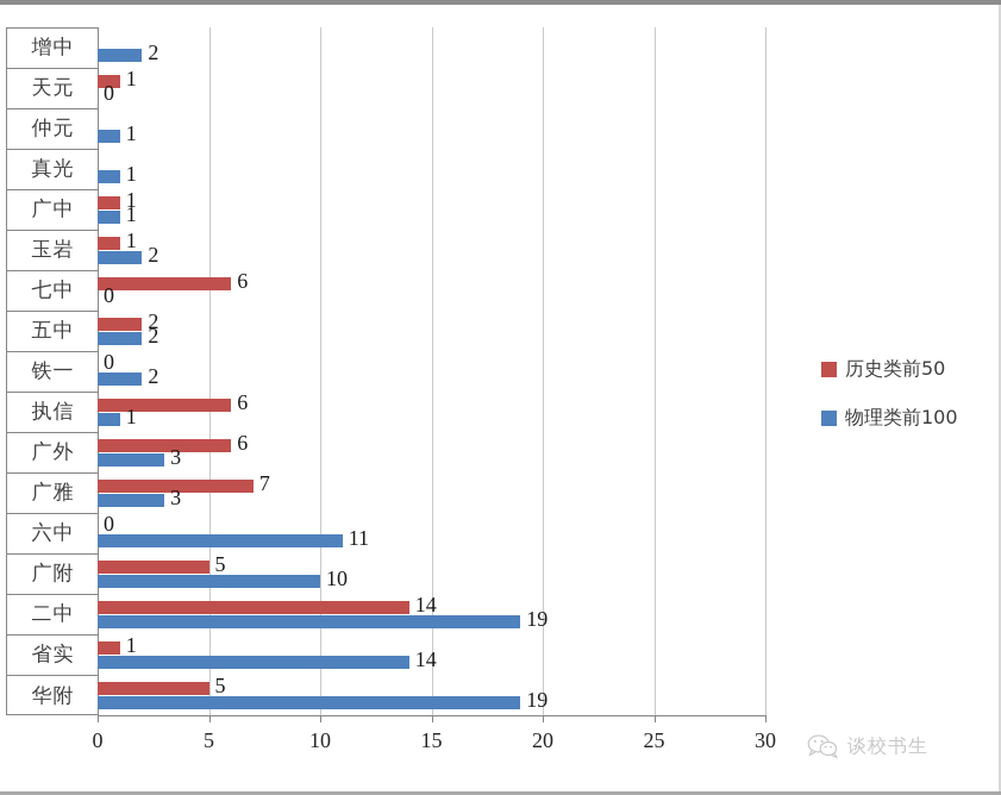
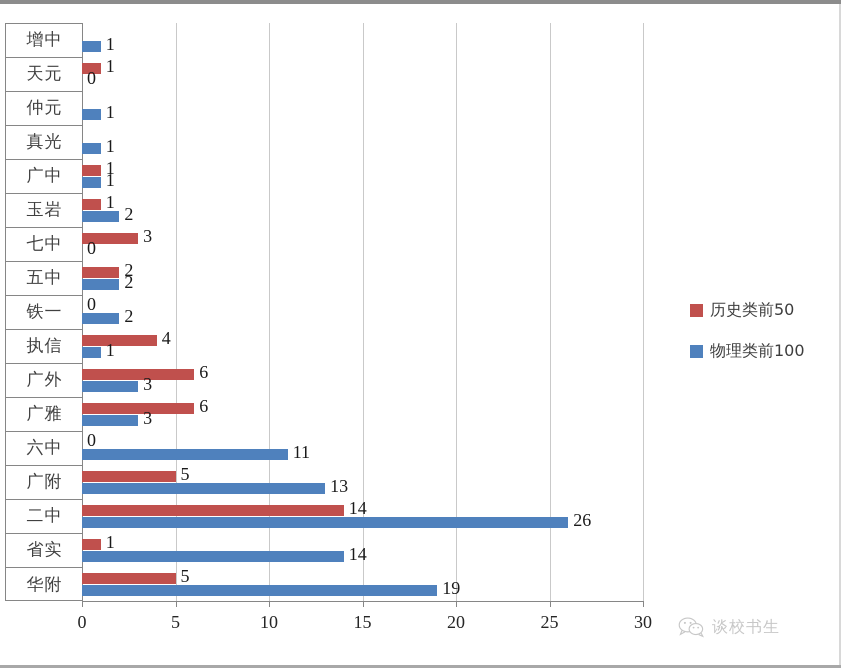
物理类前100/增中: 2 -> 1
历史类前50/七中: 6 -> 3
历史类前50/执信: 6 -> 4
历史类前50/广雅: 7 -> 6
物理类前100/广附: 10 -> 13
物理类前100/二中: 19 -> 26
